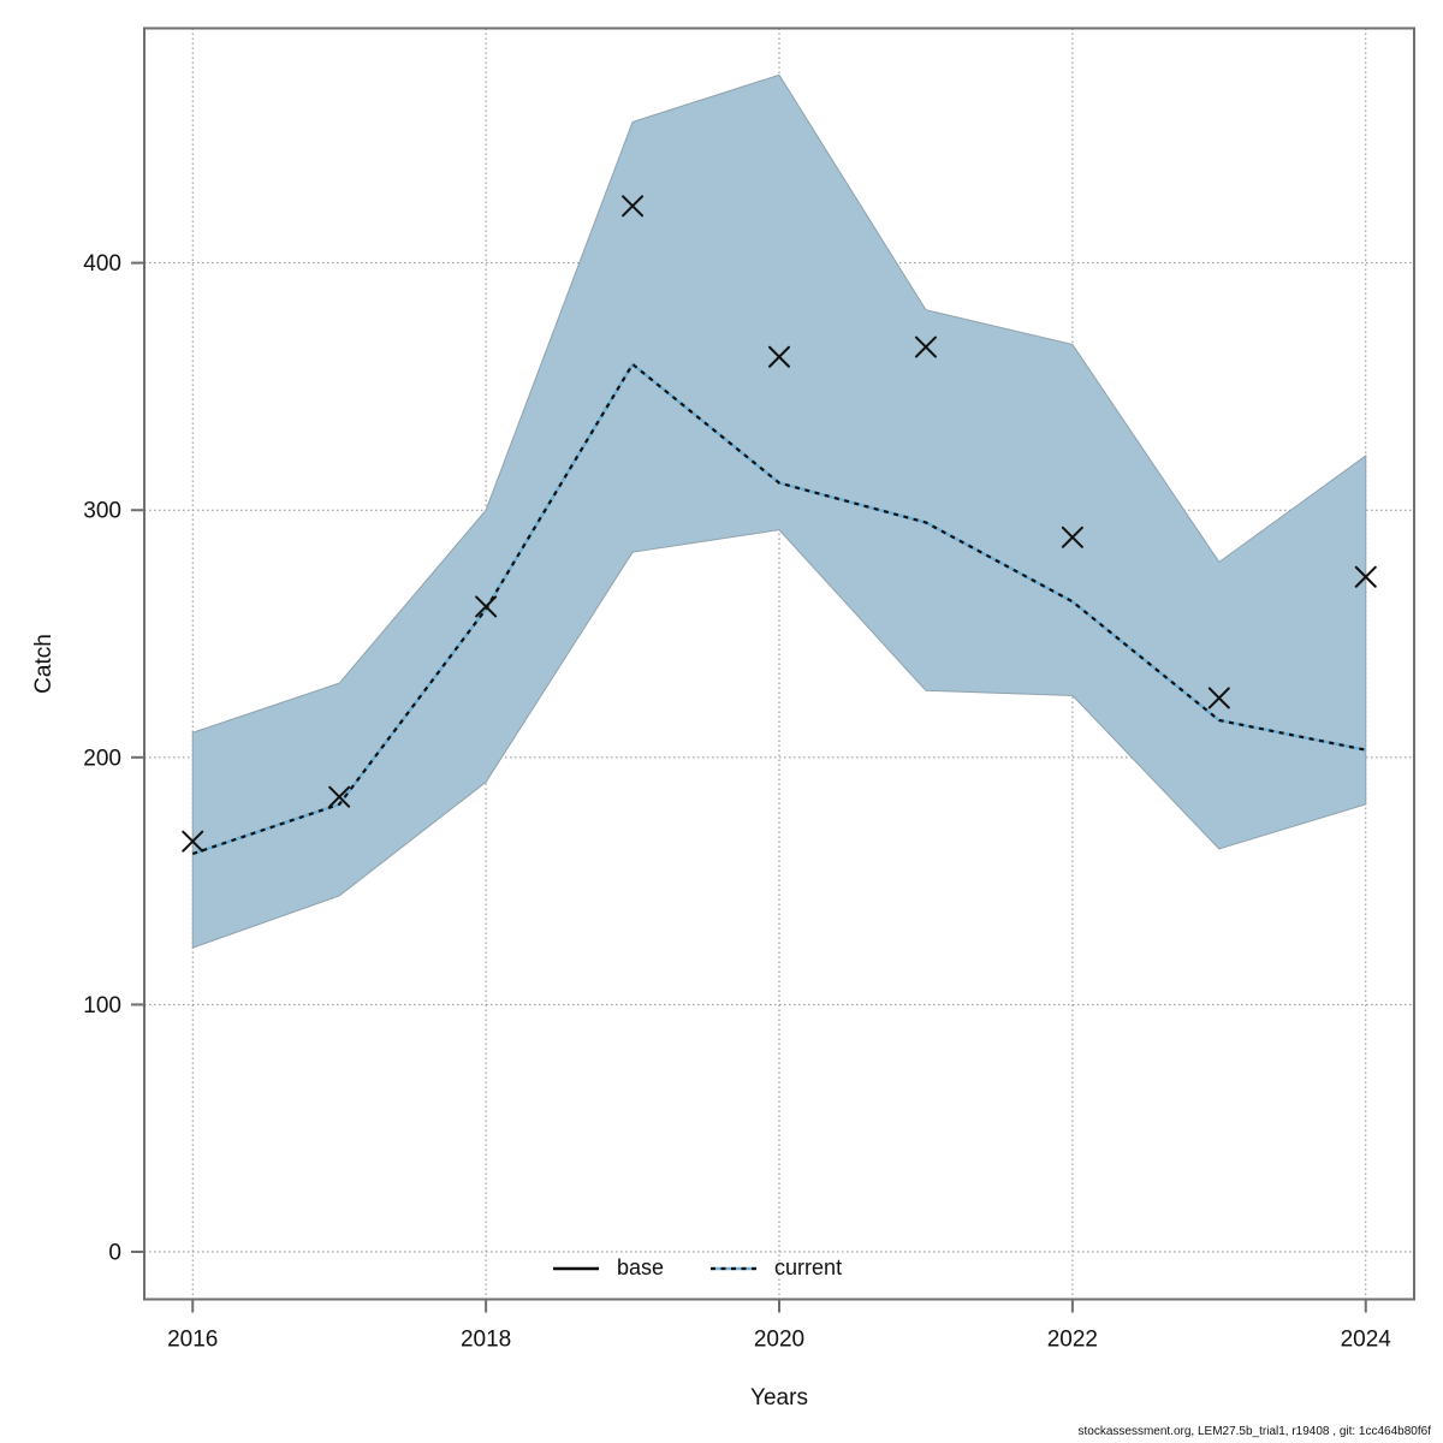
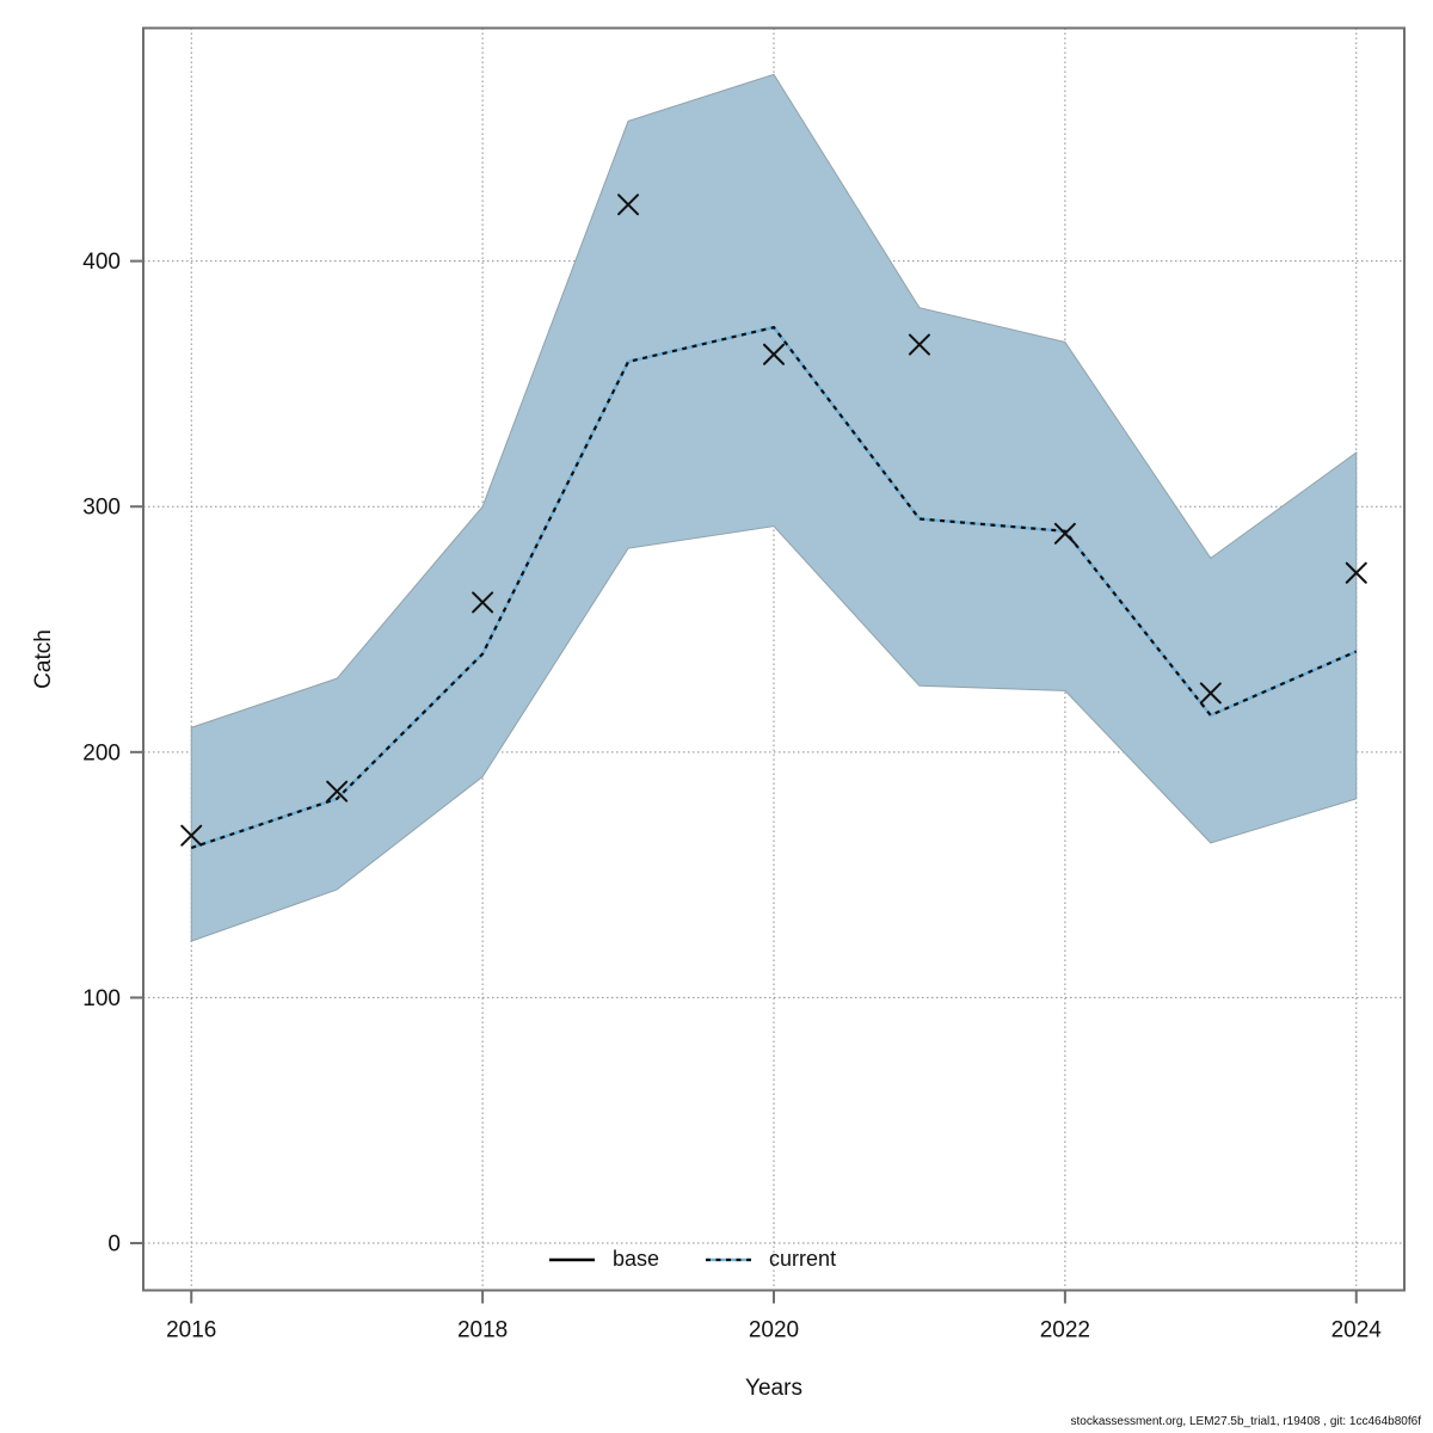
current/2018: 260 -> 240
current/2020: 311 -> 373
current/2022: 263 -> 290
current/2024: 203 -> 241
